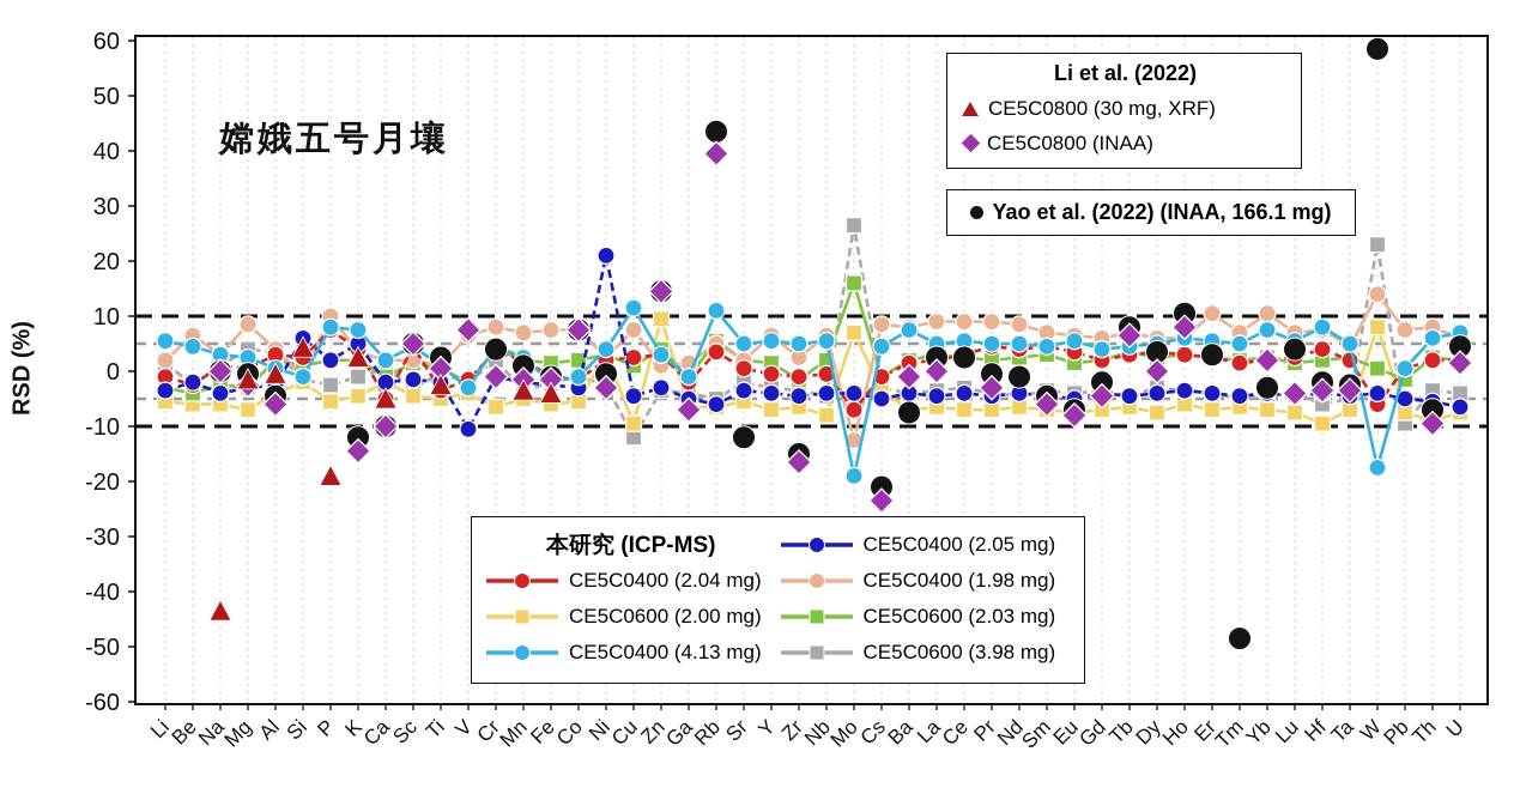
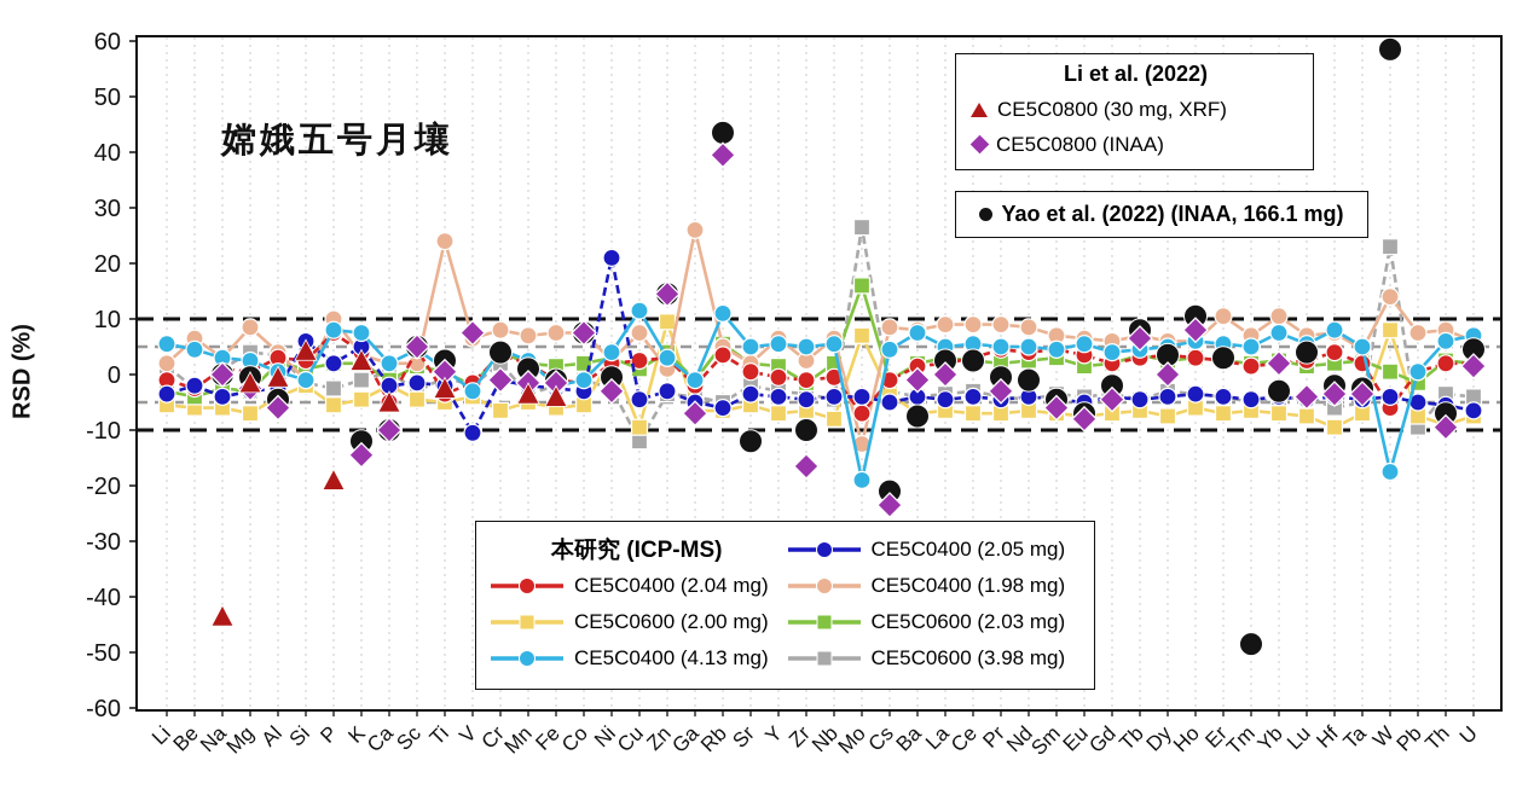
CE5C0400 (1.98 mg)/Ti: 1 -> 24
CE5C0400 (1.98 mg)/Ga: 2 -> 26
Yao et al. (2022) (INAA, 166.1 mg)/Zr: -15 -> -10
